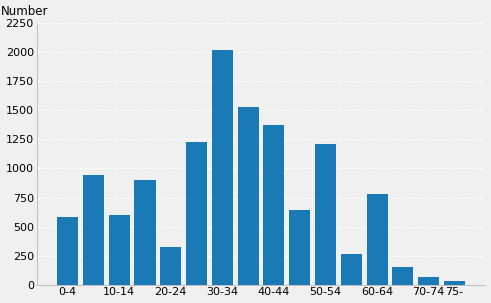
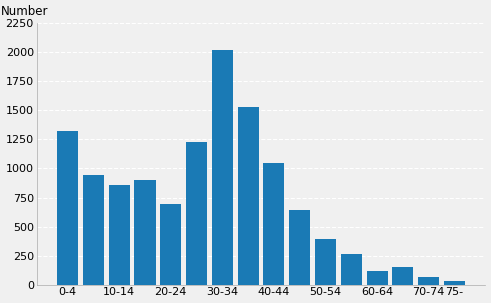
0-4: 580 -> 1320
10-14: 600 -> 860
20-24: 320 -> 690
40-44: 1370 -> 1050
50-54: 1210 -> 390
60-64: 780 -> 120
